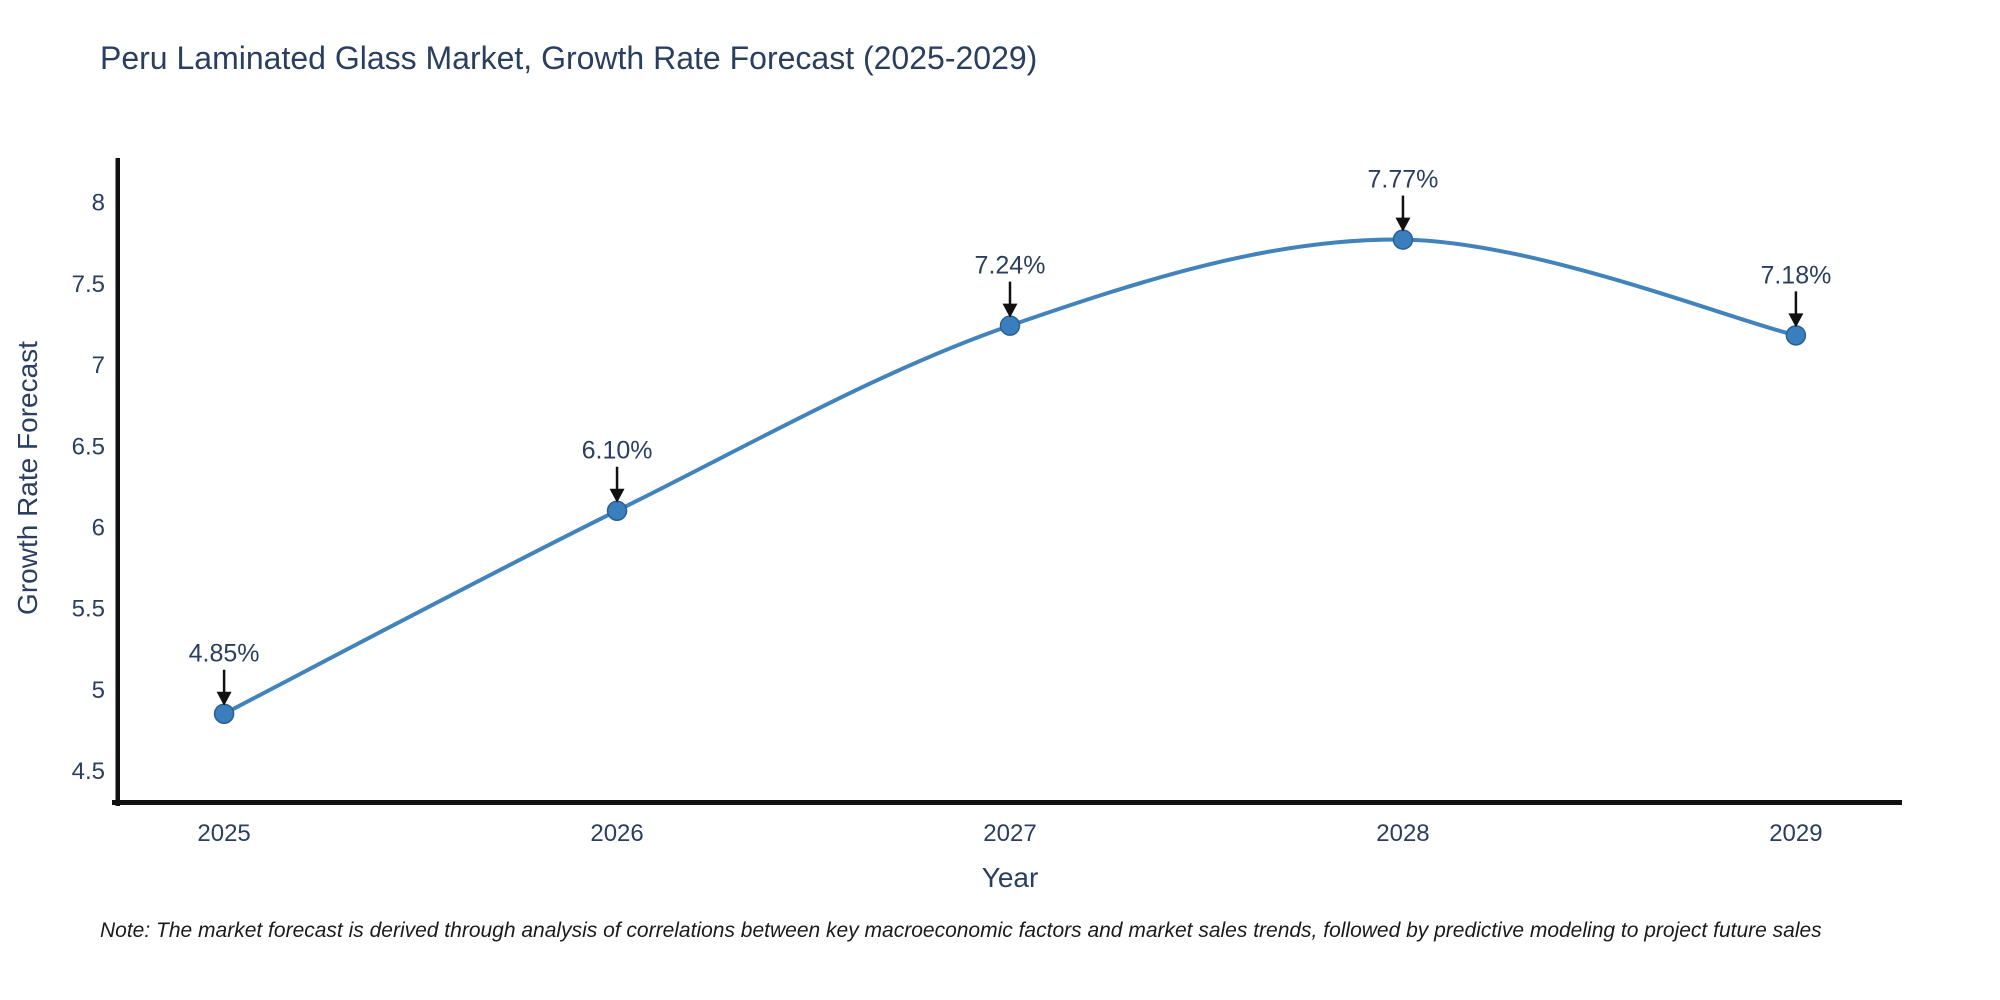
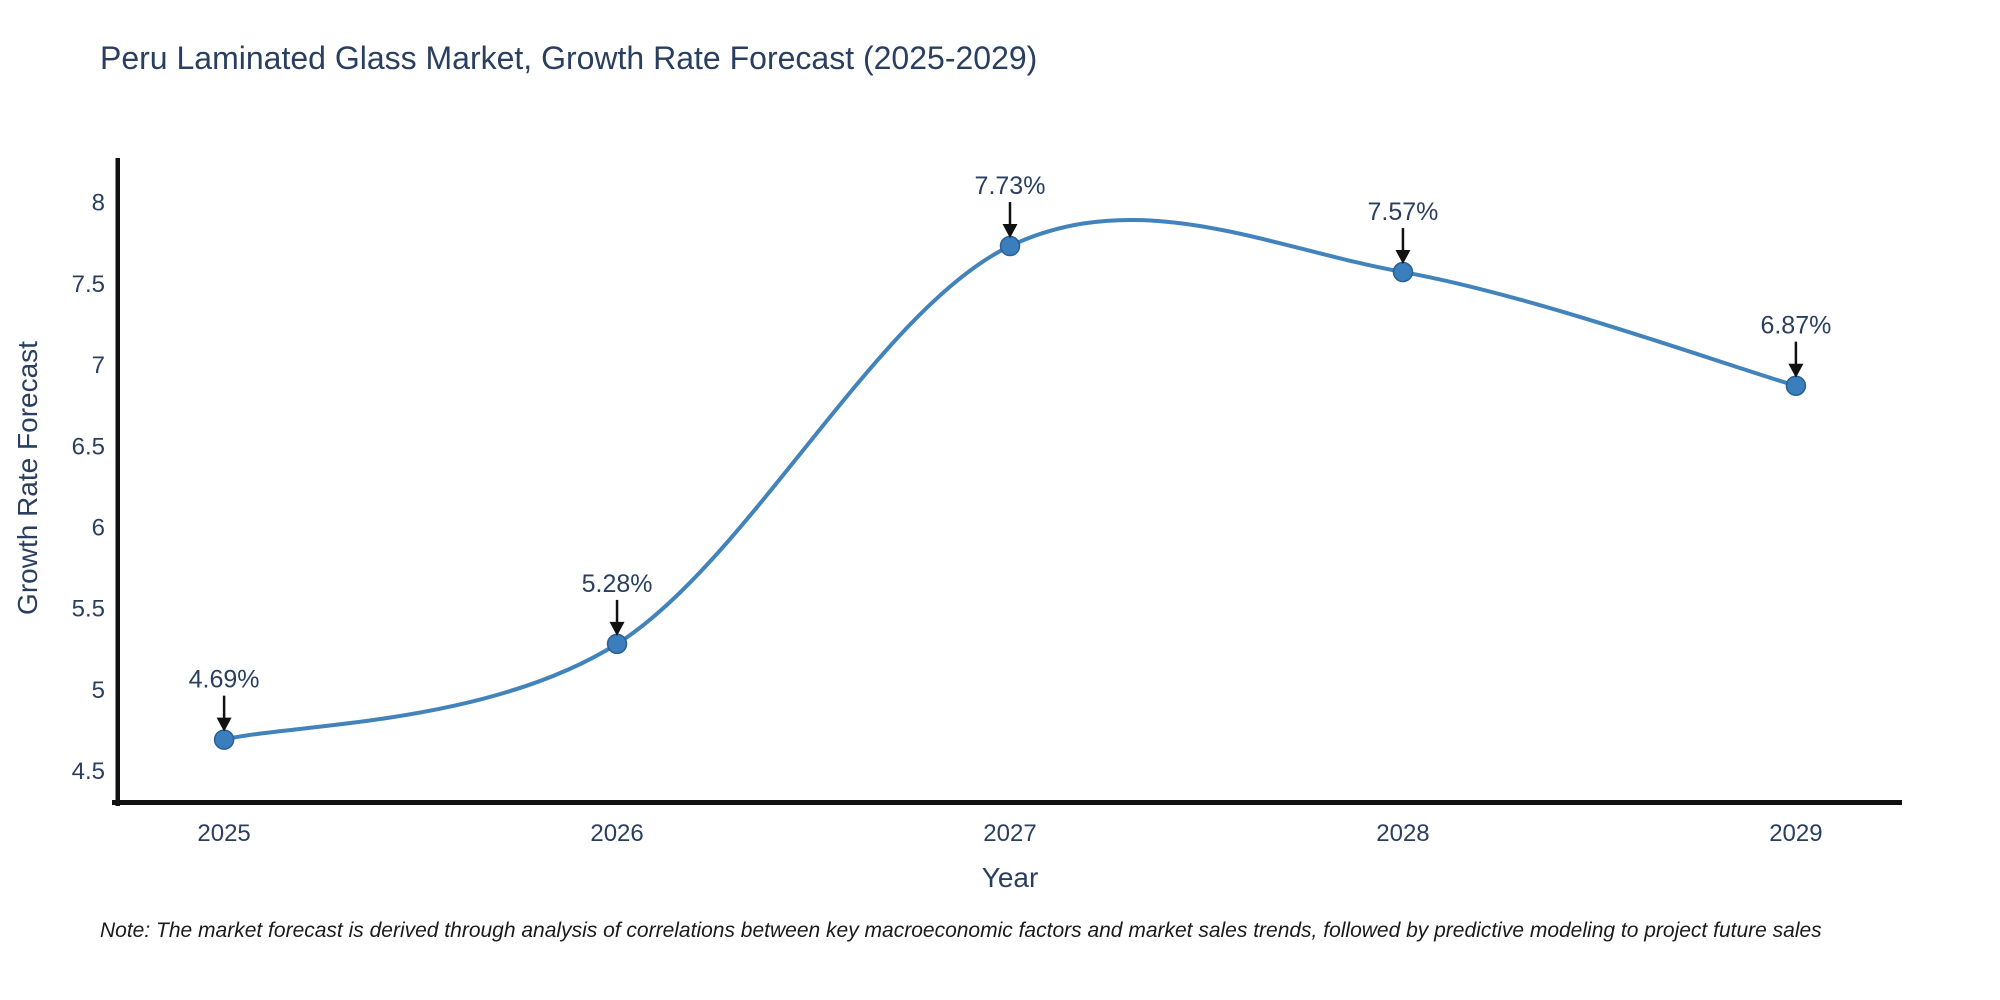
2025: 4.85% -> 4.69%
2026: 6.10% -> 5.28%
2027: 7.24% -> 7.73%
2028: 7.77% -> 7.57%
2029: 7.18% -> 6.87%
